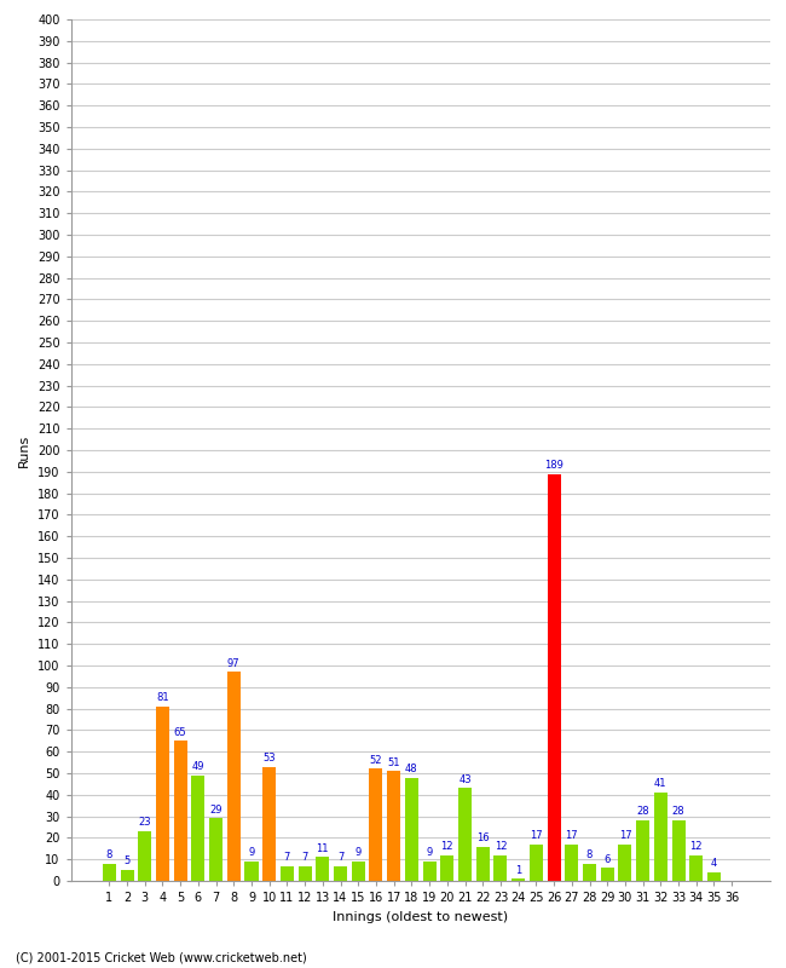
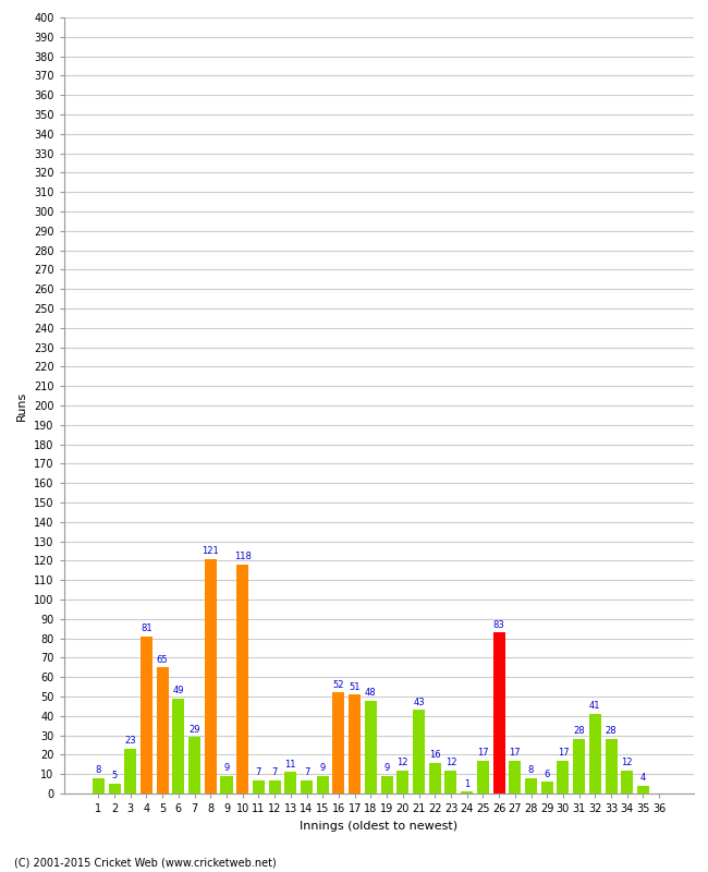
8: 97 -> 121
10: 53 -> 118
26: 189 -> 83
